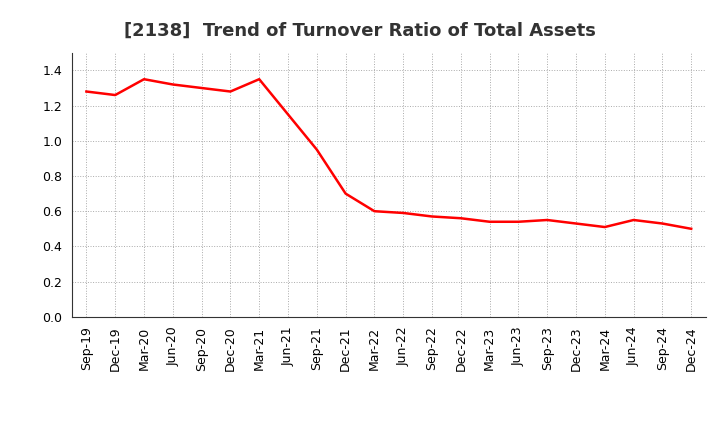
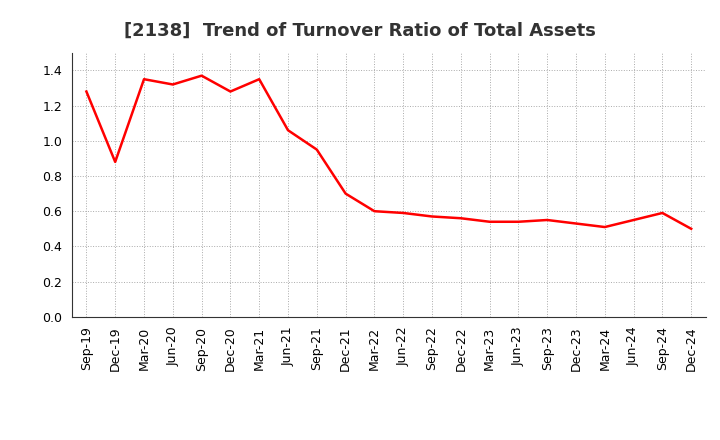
Dec-19: 1.26 -> 0.88
Sep-20: 1.30 -> 1.37
Jun-21: 1.15 -> 1.06
Sep-24: 0.53 -> 0.59
